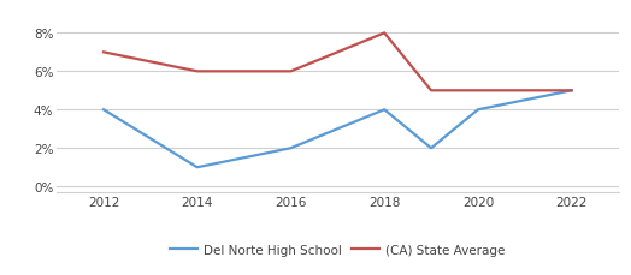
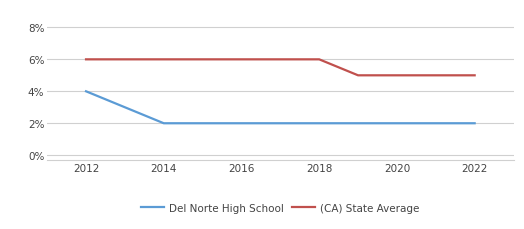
(CA) State Average/2012: 7% -> 6%
Del Norte High School/2014: 1% -> 2%
Del Norte High School/2018: 4% -> 2%
(CA) State Average/2018: 8% -> 6%
Del Norte High School/2020: 4% -> 2%
Del Norte High School/2022: 5% -> 2%
